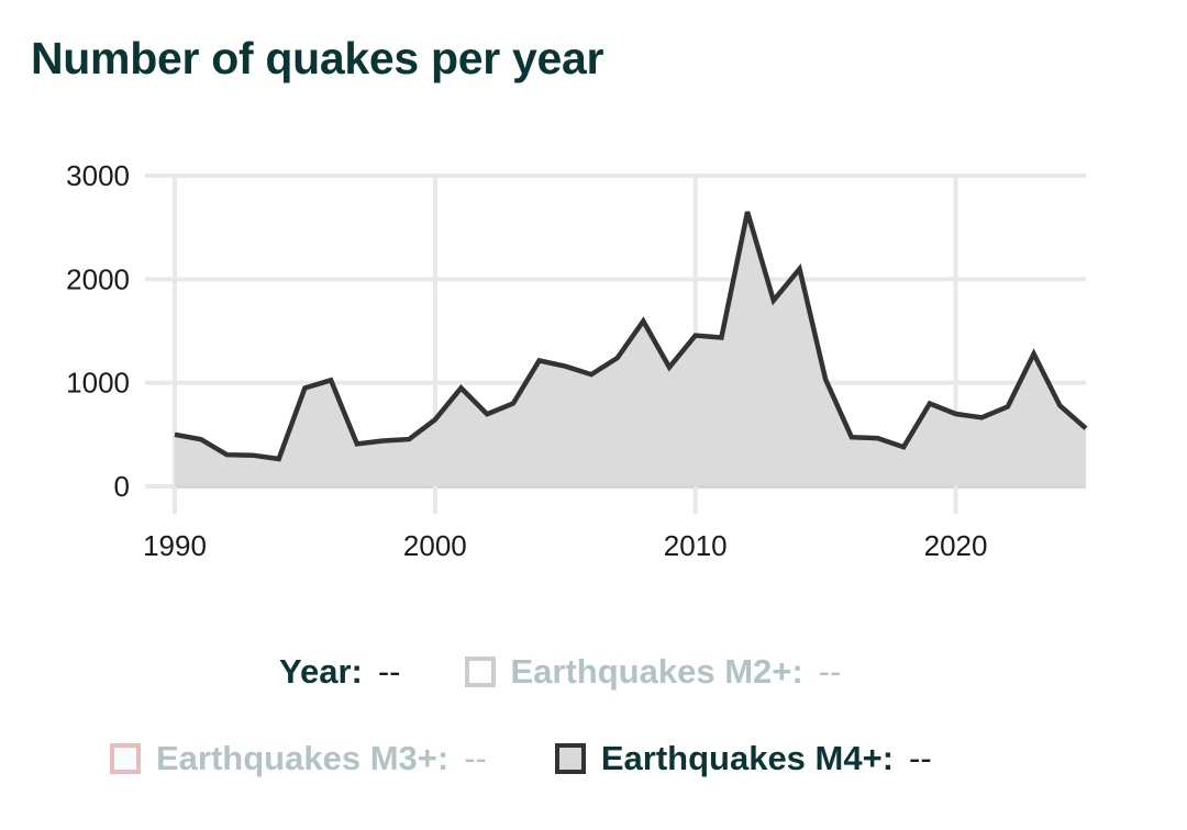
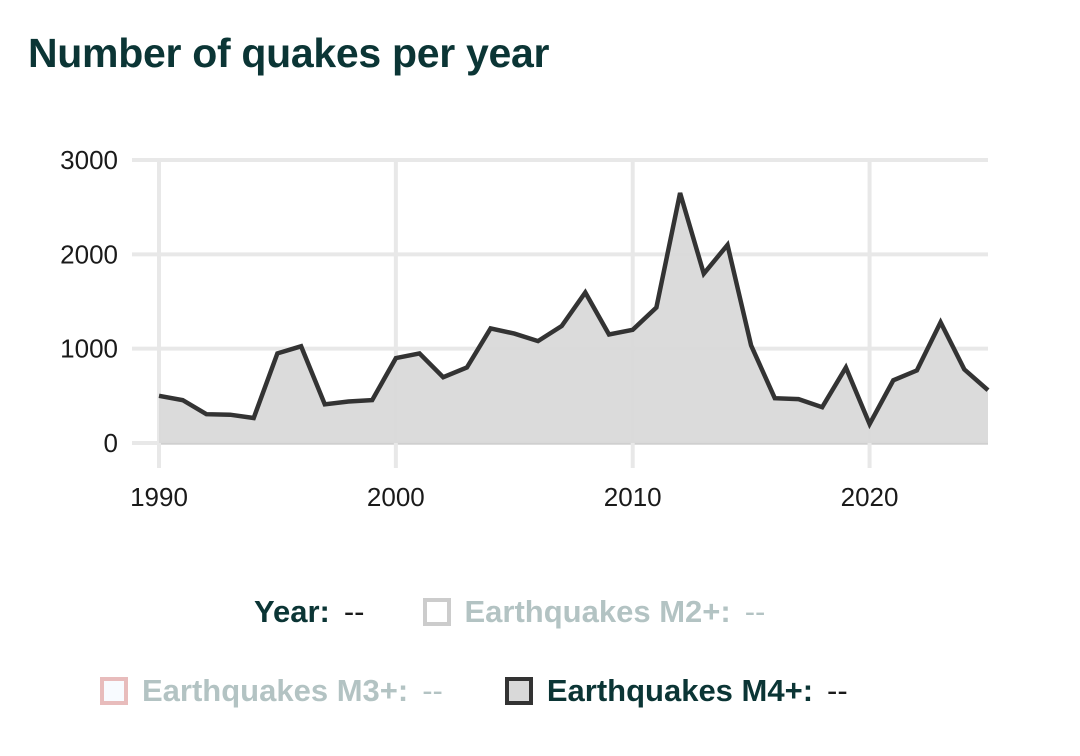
2000: 600 -> 900
2010: 1500 -> 1200
2020: 700 -> 200
